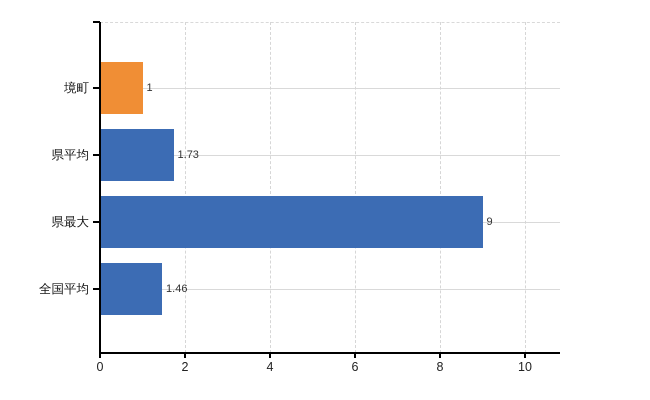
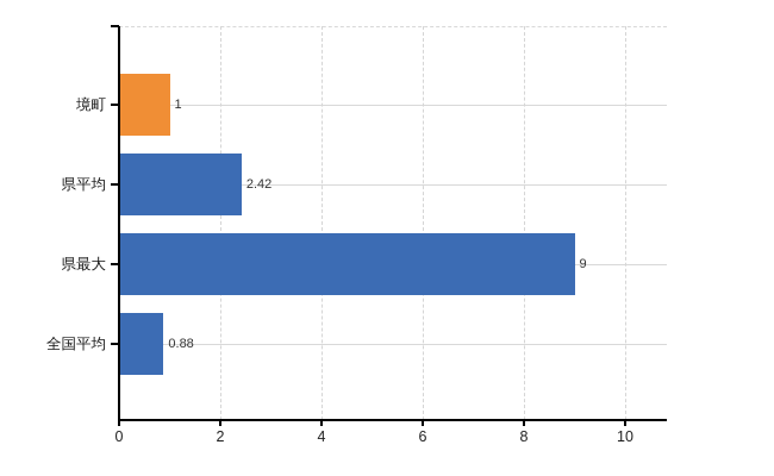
県平均: 1.73 -> 2.42
全国平均: 1.46 -> 0.88
